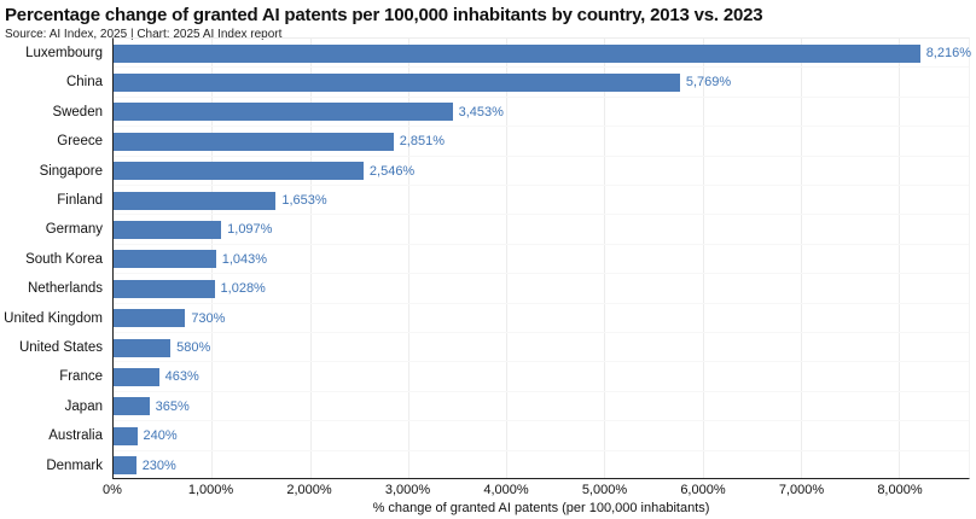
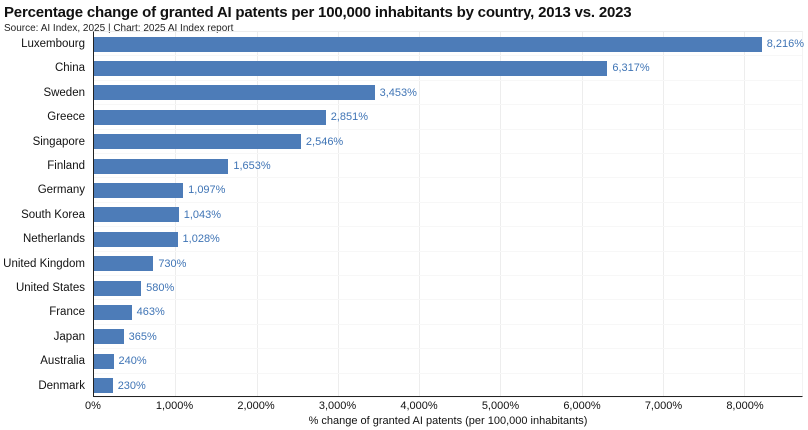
China: 5,769% -> 6,317%
